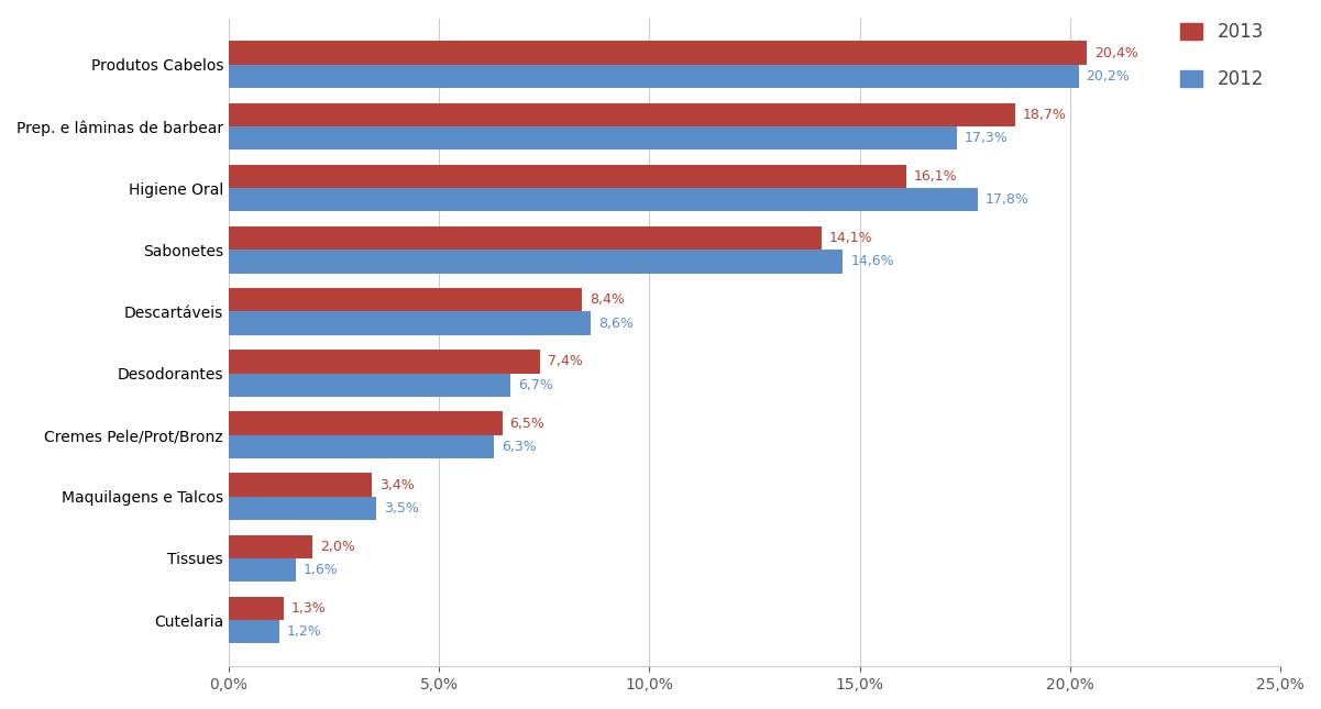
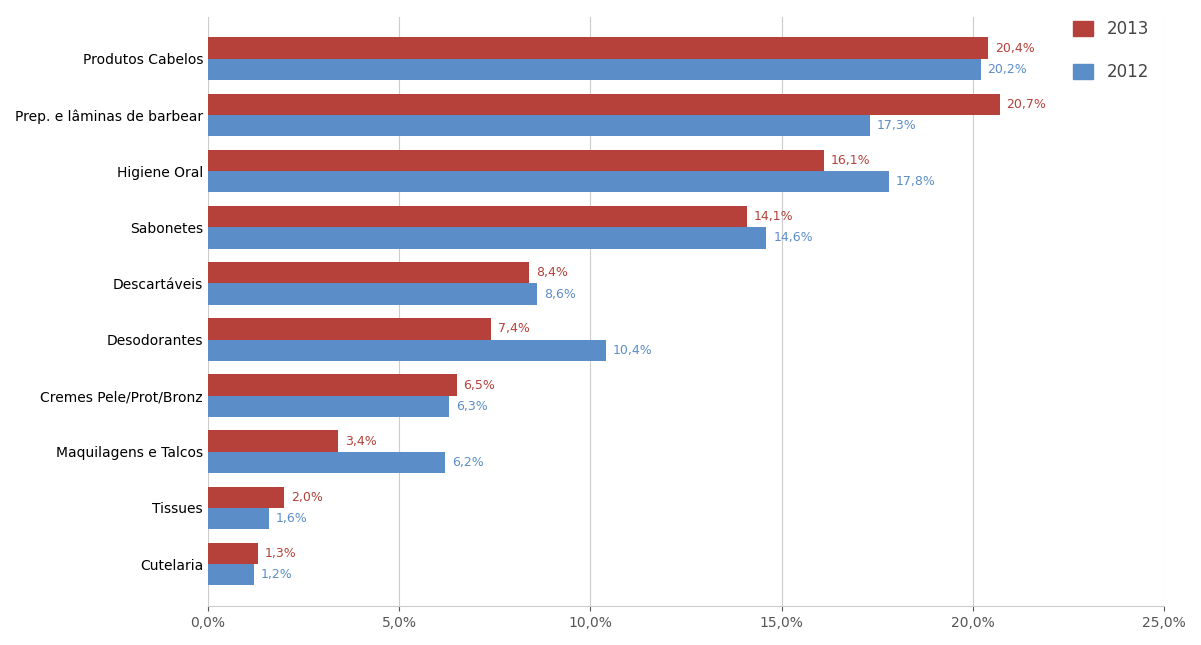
2013/Prep. e lâminas de barbear: 18,7% -> 20,7%
2012/Desodorantes: 6,7% -> 10,4%
2012/Maquilagens e Talcos: 3,5% -> 6,2%
